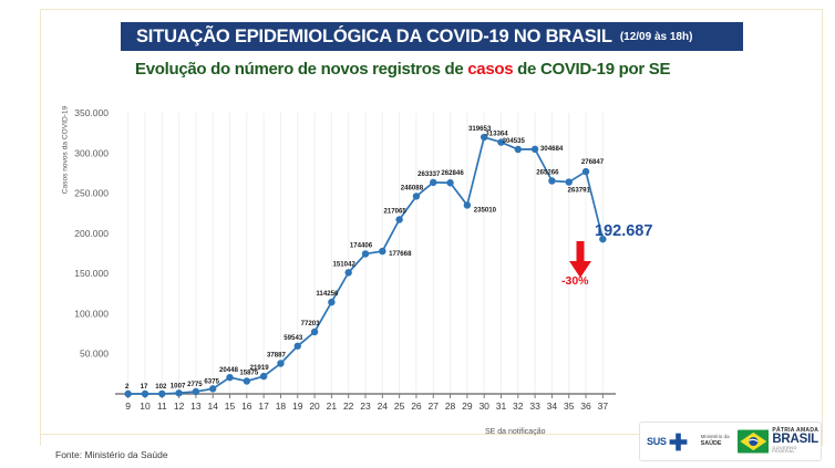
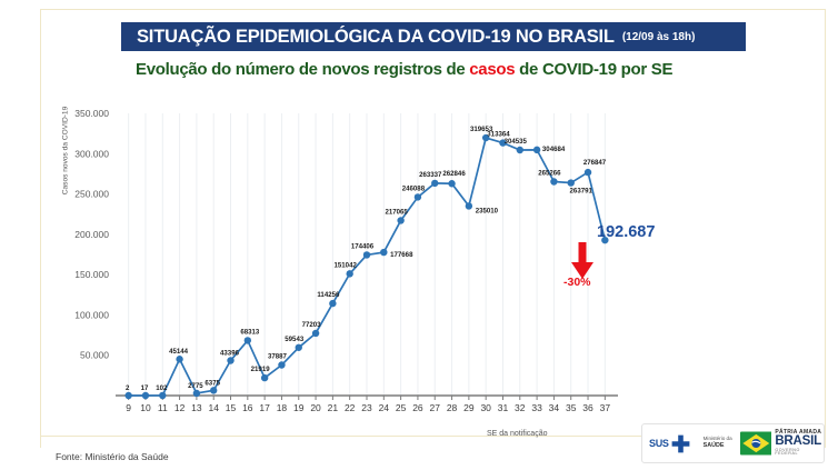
12: 1007 -> 45144
15: 20448 -> 43396
16: 15875 -> 68313
